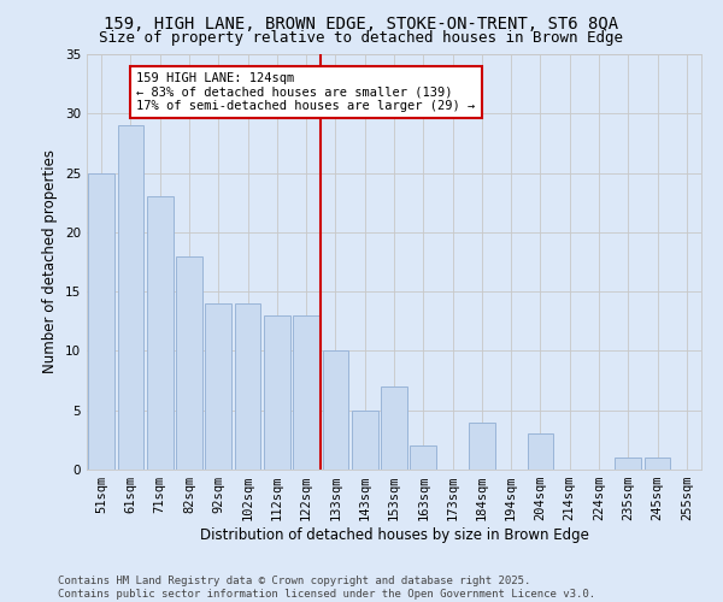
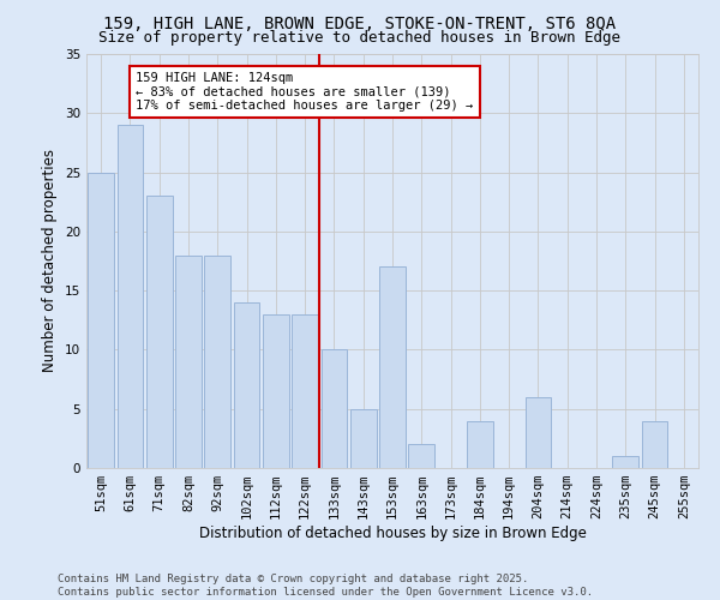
92sqm: 14 -> 18
153sqm: 7 -> 17
204sqm: 3 -> 6
245sqm: 1 -> 4
